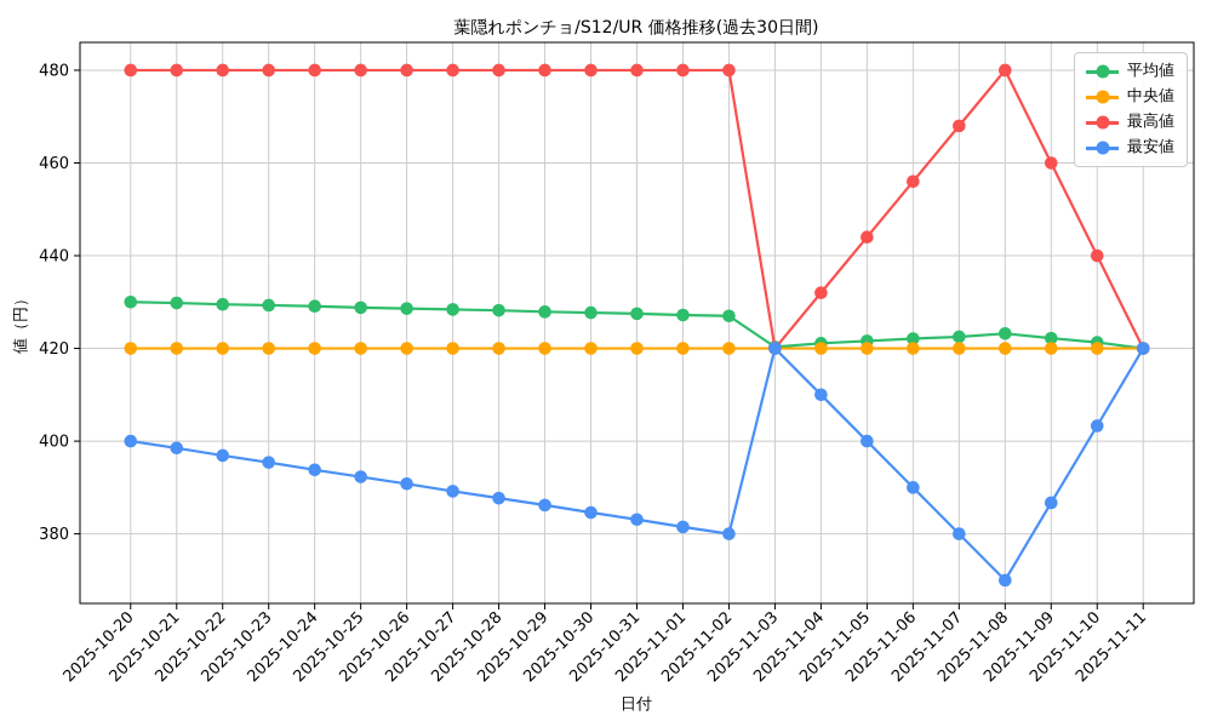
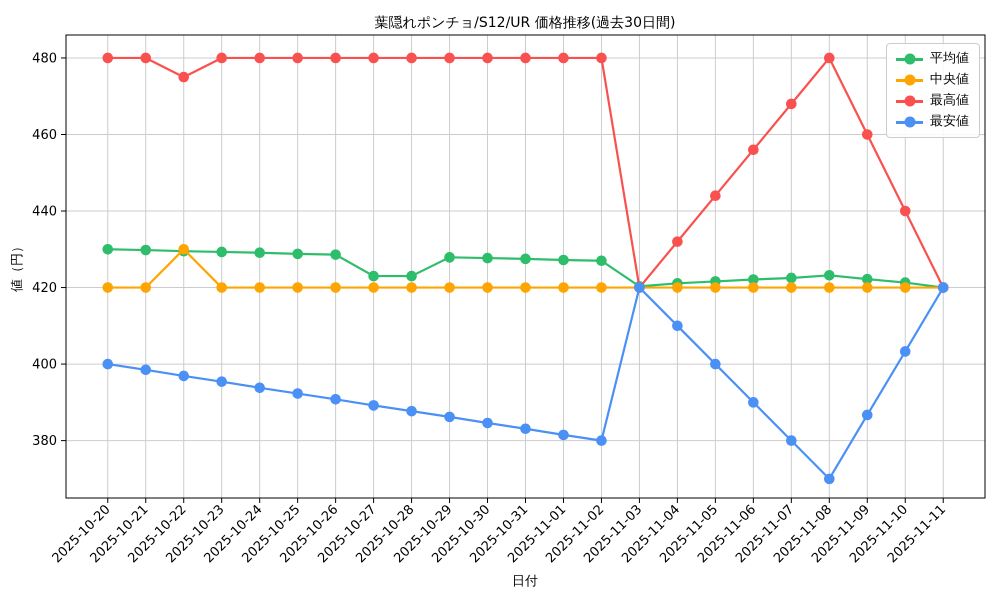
中央値/2025-10-22: 420 -> 430
最高値/2025-10-22: 480 -> 475
平均値/2025-10-27: 428 -> 423
平均値/2025-10-28: 428 -> 423
